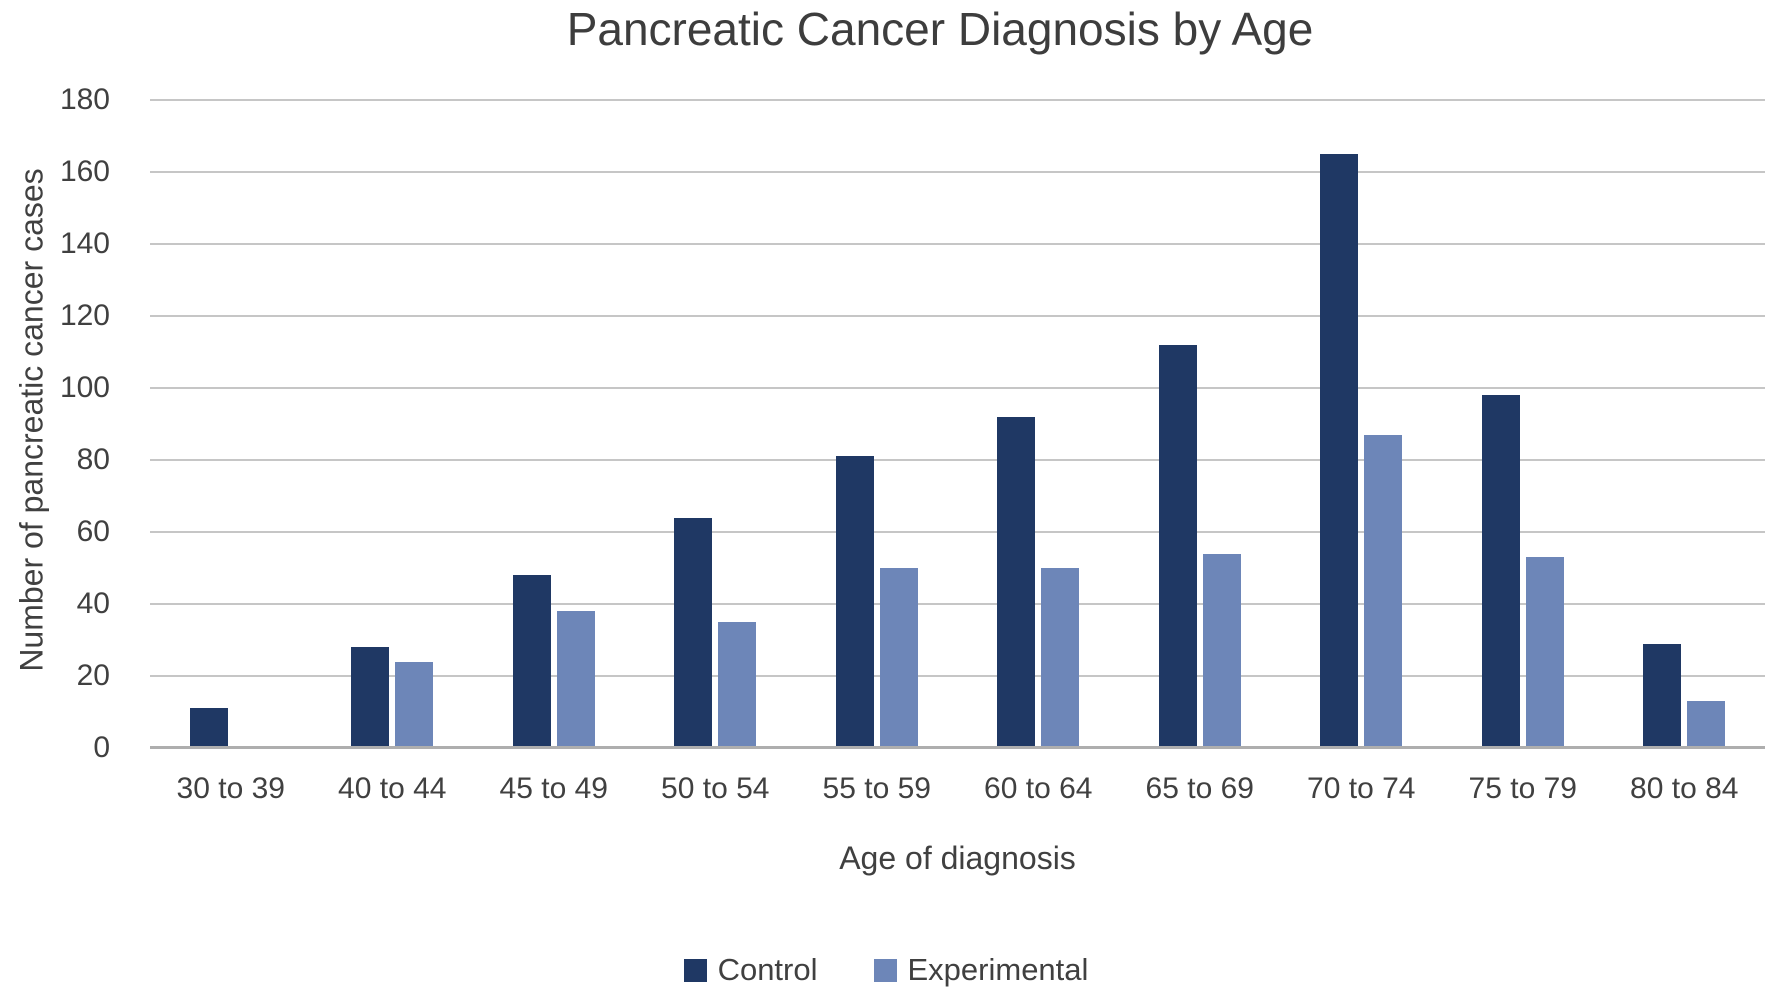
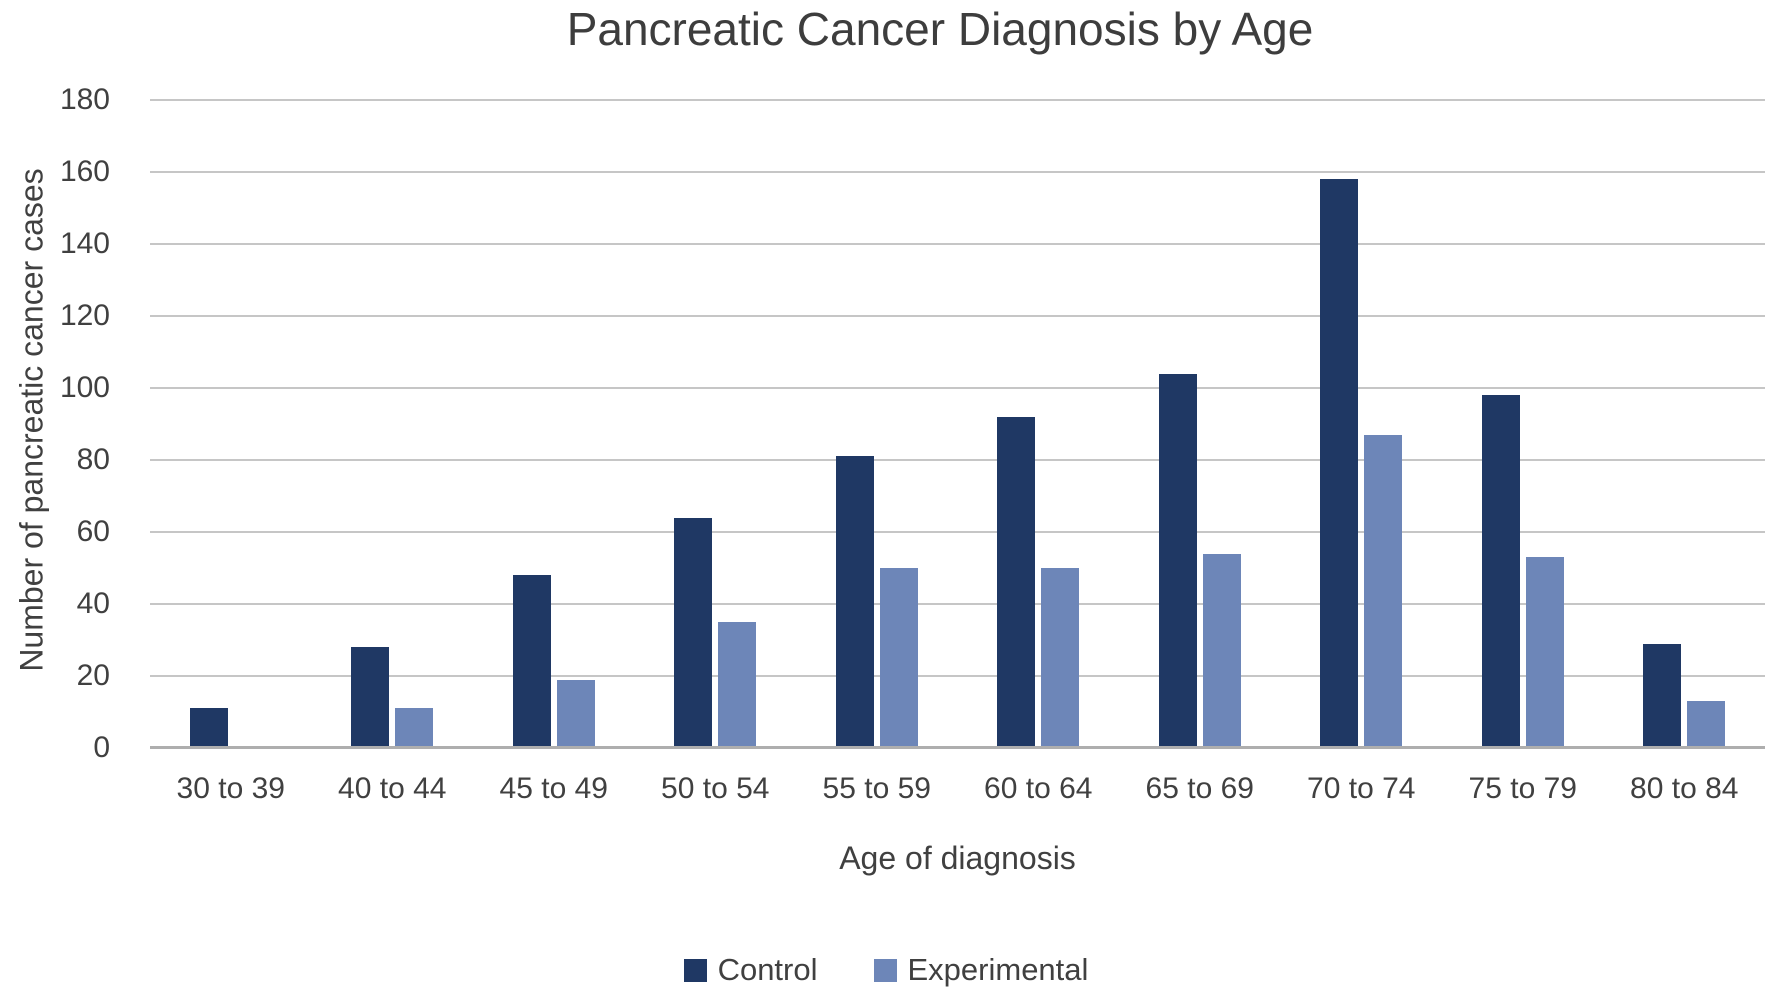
Experimental/40 to 44: 24 -> 11
Experimental/45 to 49: 38 -> 19
Control/65 to 69: 112 -> 104
Control/70 to 74: 165 -> 158
